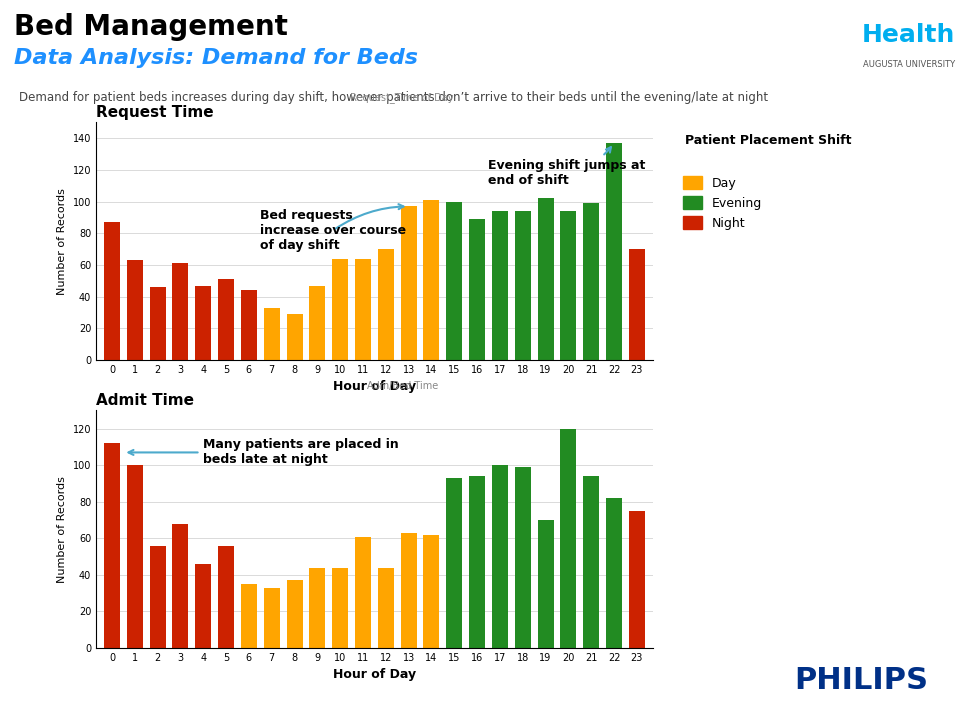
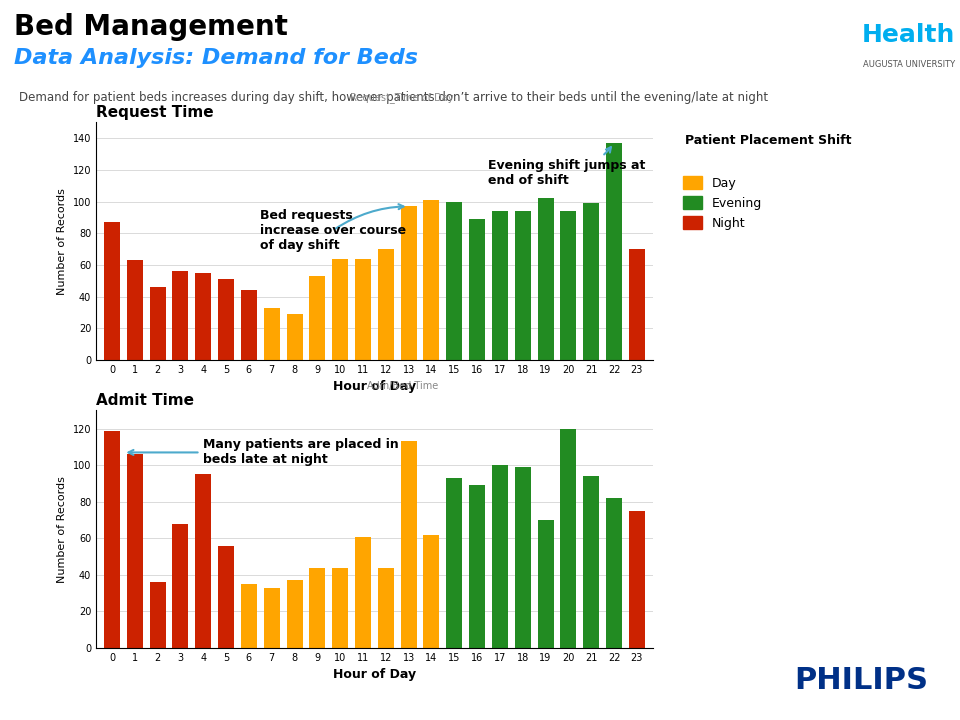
Request Time/3: 61 -> 56
Request Time/4: 47 -> 55
Request Time/9: 47 -> 53
Admit Time/0: 112 -> 119
Admit Time/1: 100 -> 106
Admit Time/2: 56 -> 36
Admit Time/4: 46 -> 95
Admit Time/13: 63 -> 113
Admit Time/16: 94 -> 89
